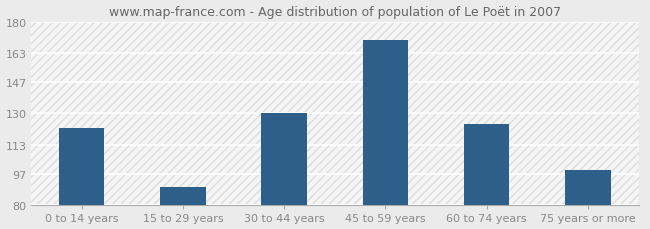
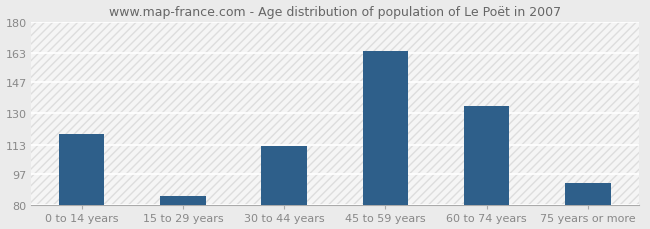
0 to 14 years: 122 -> 119
15 to 29 years: 90 -> 85
30 to 44 years: 130 -> 112
45 to 59 years: 170 -> 164
60 to 74 years: 124 -> 134
75 years or more: 99 -> 92
